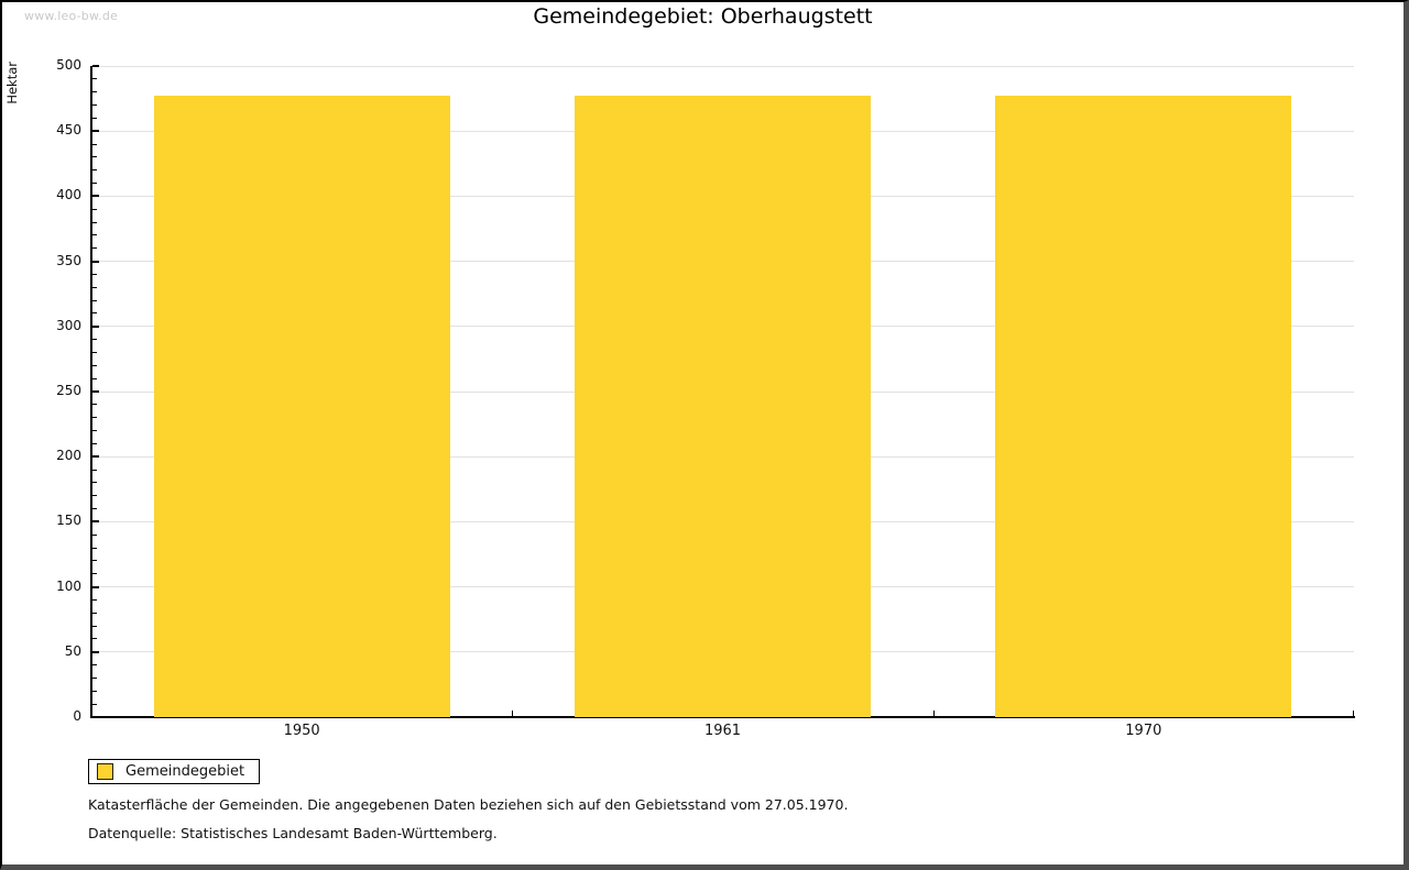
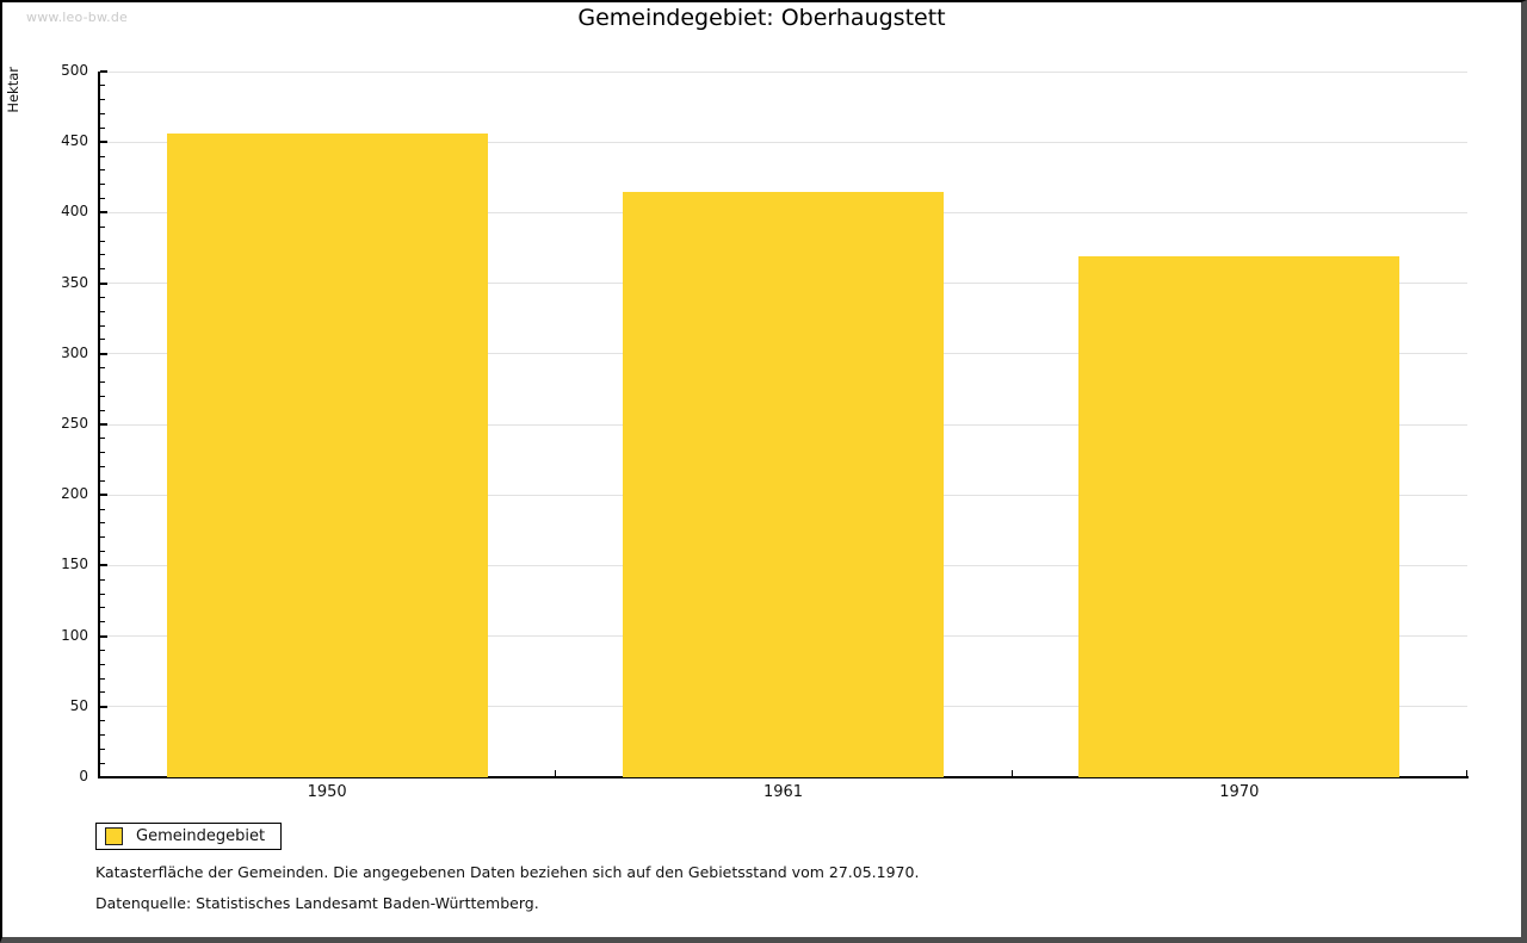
1950: 477 -> 456
1961: 477 -> 415
1970: 477 -> 369
